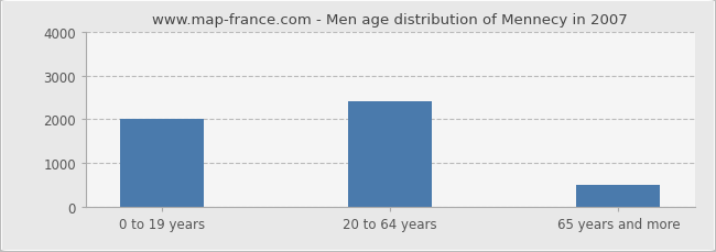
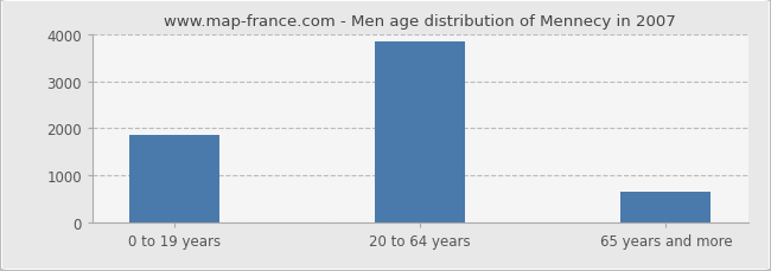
0 to 19 years: 2000 -> 1850
20 to 64 years: 2400 -> 3850
65 years and more: 500 -> 650
